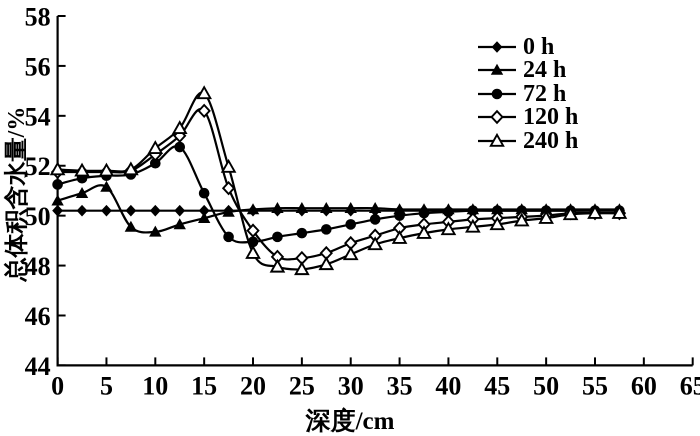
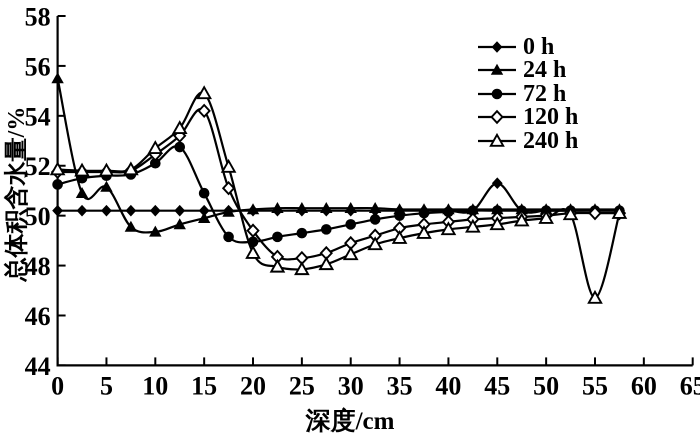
24 h/0: 50.6 -> 55.5
0 h/45: 50.2 -> 51.3
240 h/55: 50.1 -> 46.7
